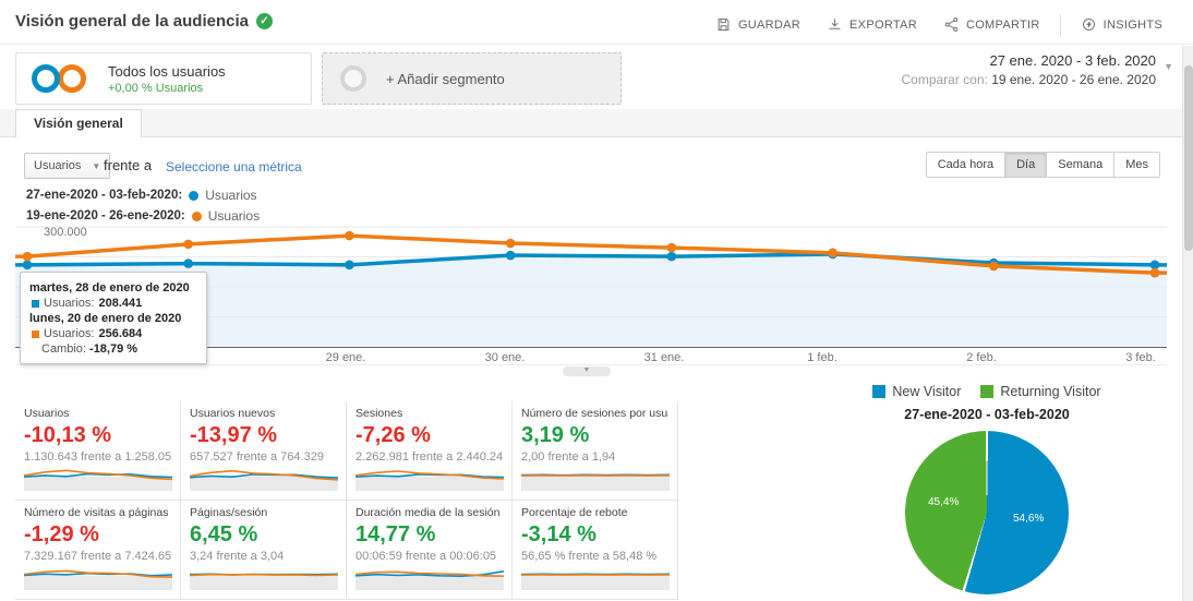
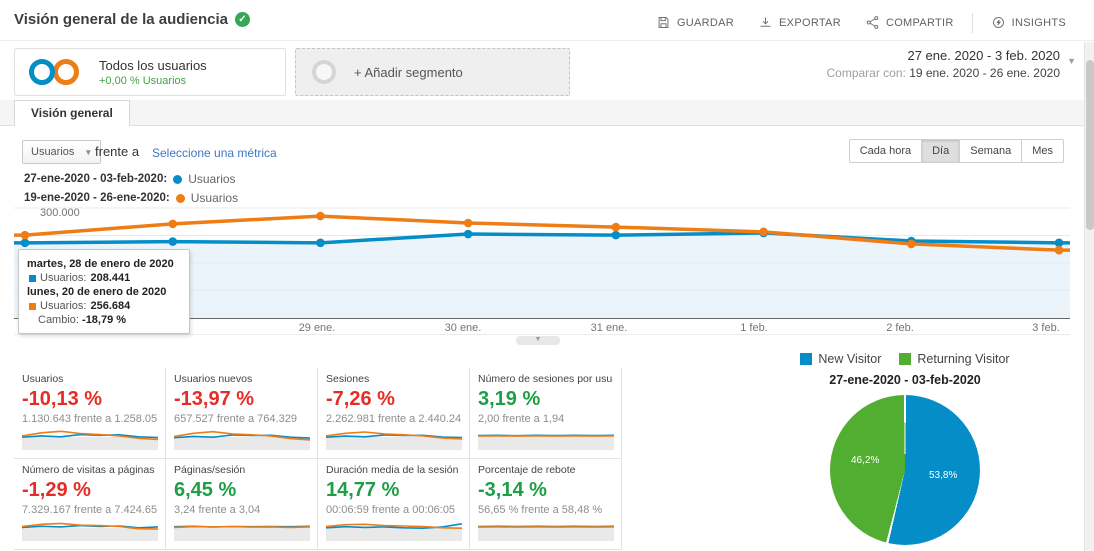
27-ene-2020 - 03-feb-2020/New Visitor: 54,6% -> 53,8%
27-ene-2020 - 03-feb-2020/Returning Visitor: 45,4% -> 46,2%
